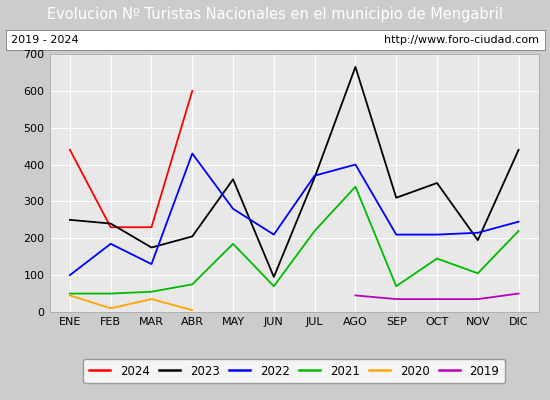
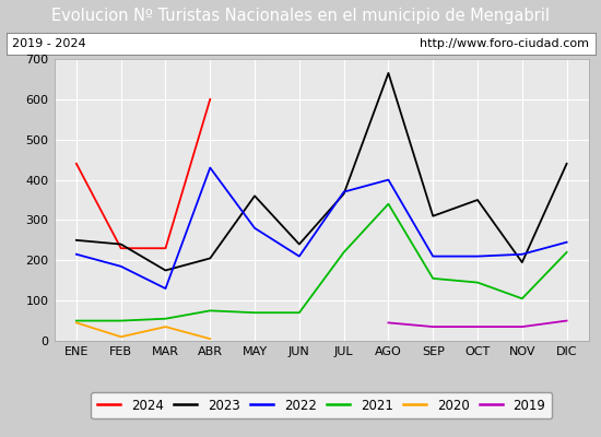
2022/ENE: 100 -> 215
2021/MAY: 185 -> 70
2023/JUN: 95 -> 240
2021/SEP: 70 -> 155
